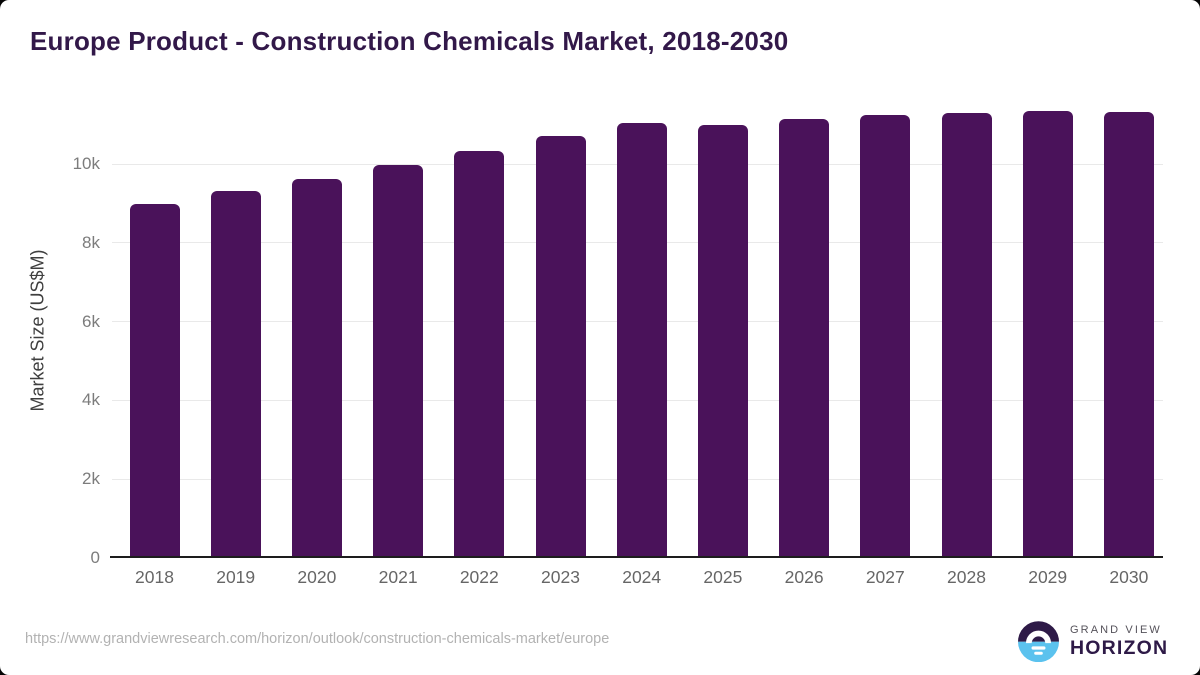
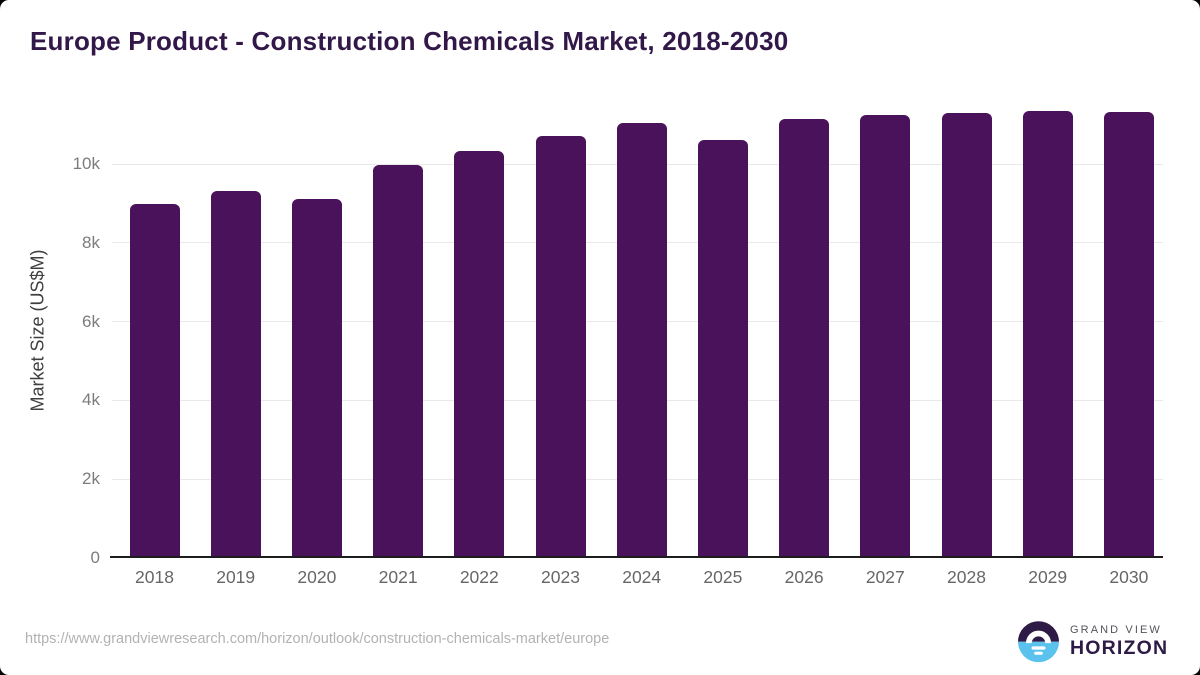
2020: 9.6k -> 9.1k
2025: 11.0k -> 10.6k
